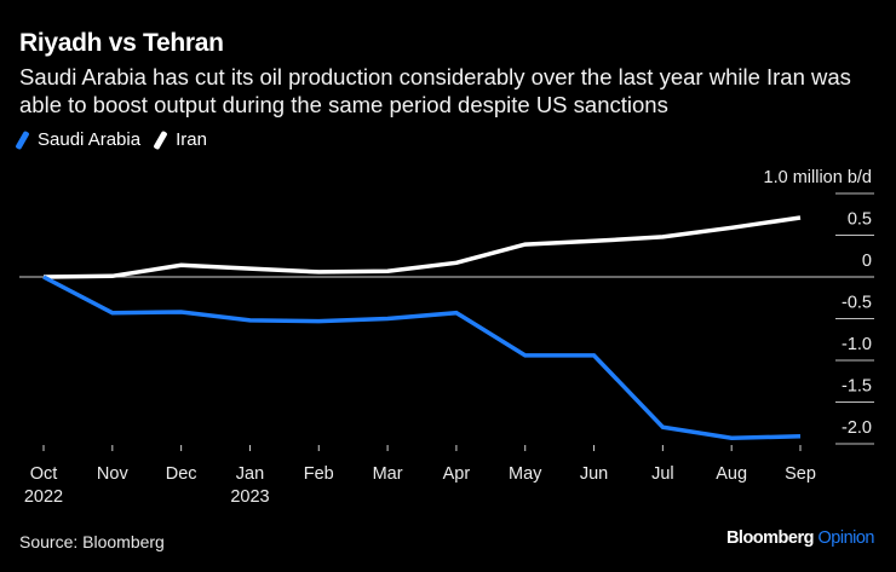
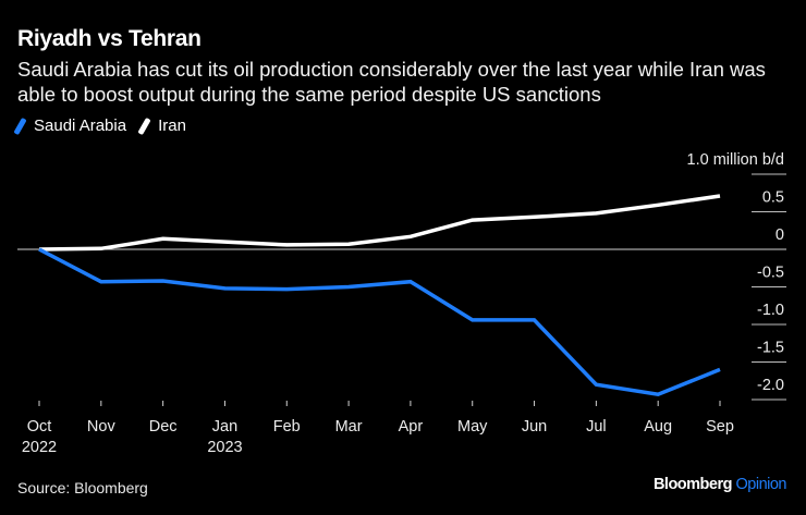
Saudi Arabia/Sep: -1.9 -> -1.6
